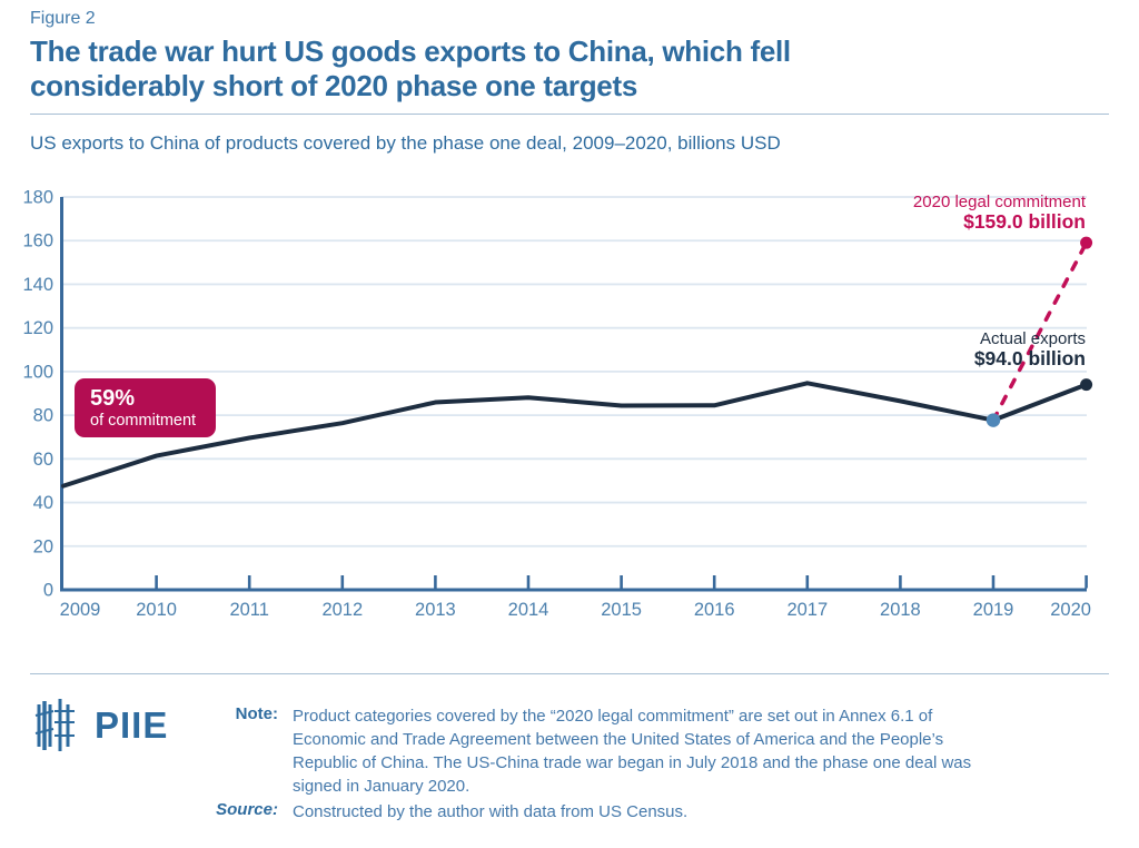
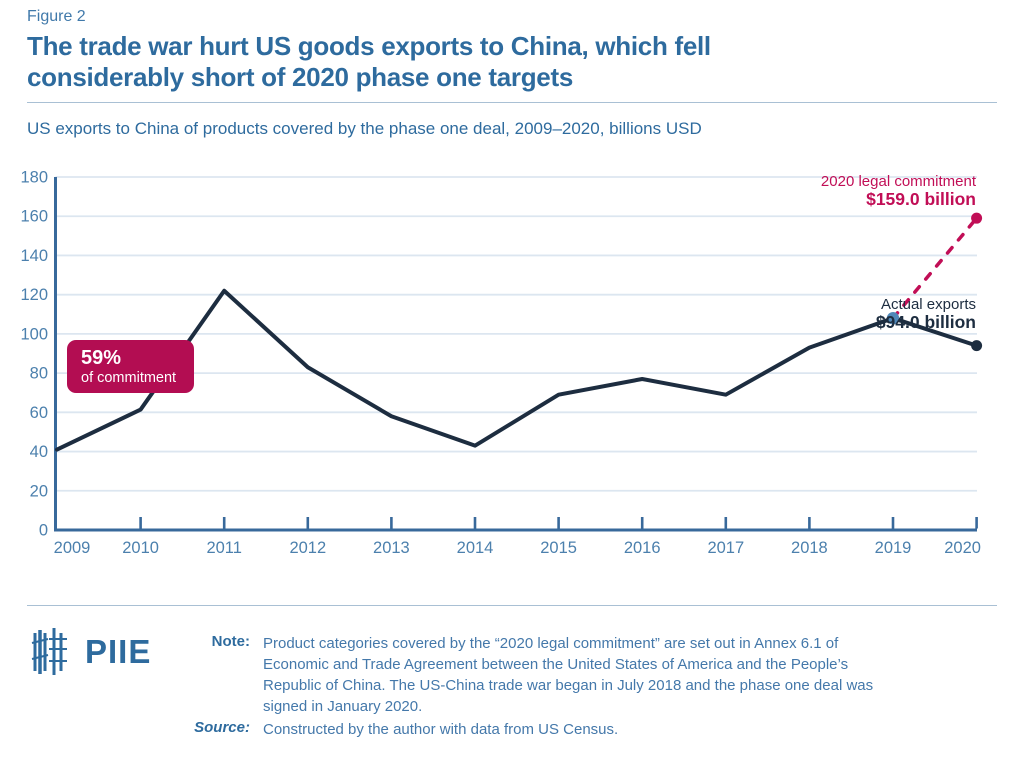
2009: 48 -> 41
2011: 70 -> 122
2012: 76 -> 83
2013: 86 -> 58
2014: 88 -> 43
2015: 84 -> 69
2016: 84 -> 77
2017: 95 -> 69
2018: 86 -> 93
2019: 78 -> 108
